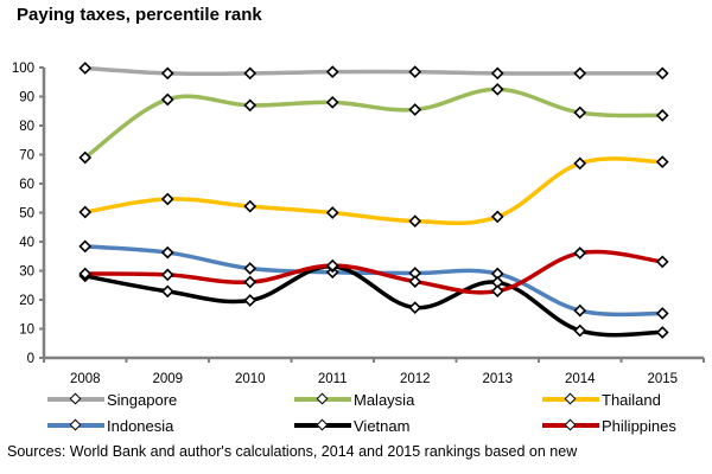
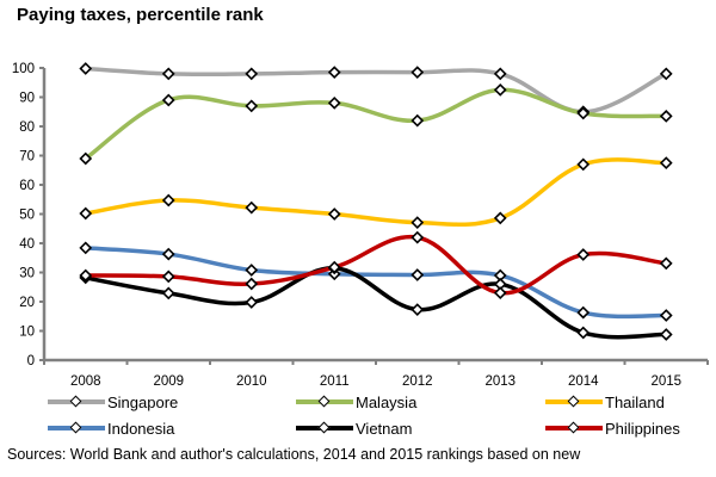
Malaysia/2012: 86 -> 82
Philippines/2012: 26 -> 42
Singapore/2014: 98 -> 85
